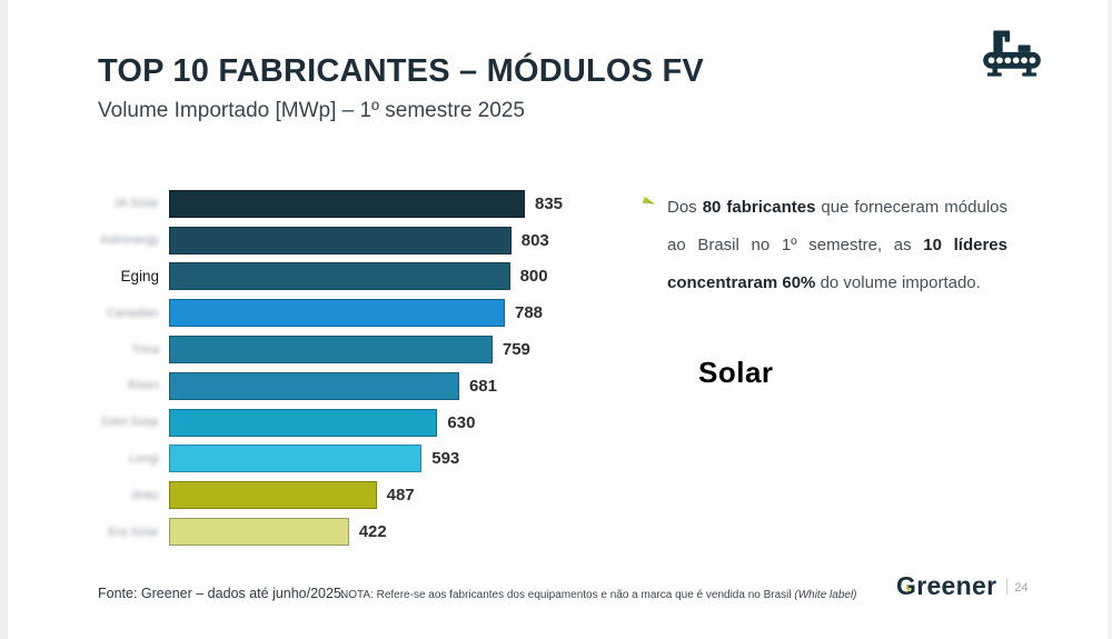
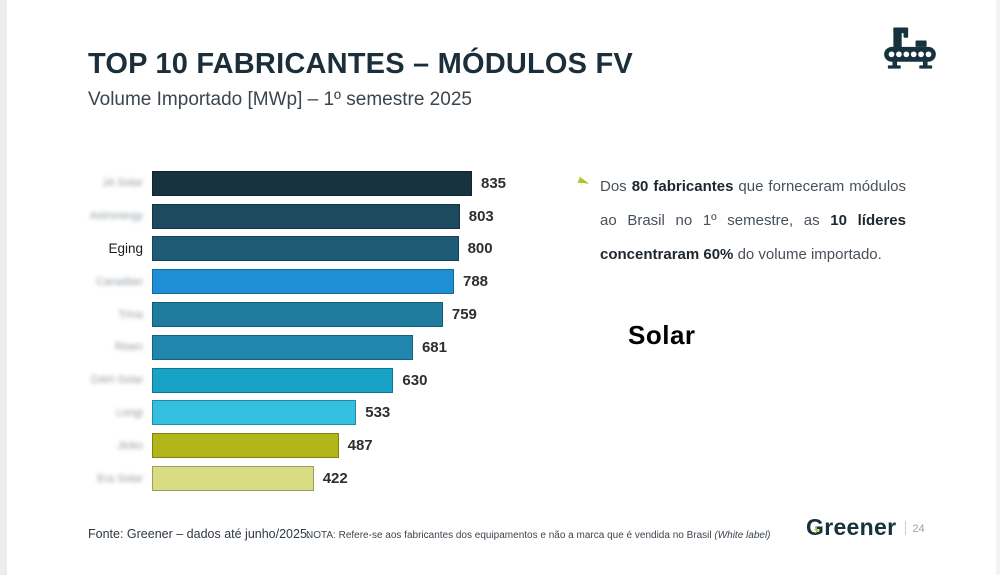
Longi: 593 -> 533
